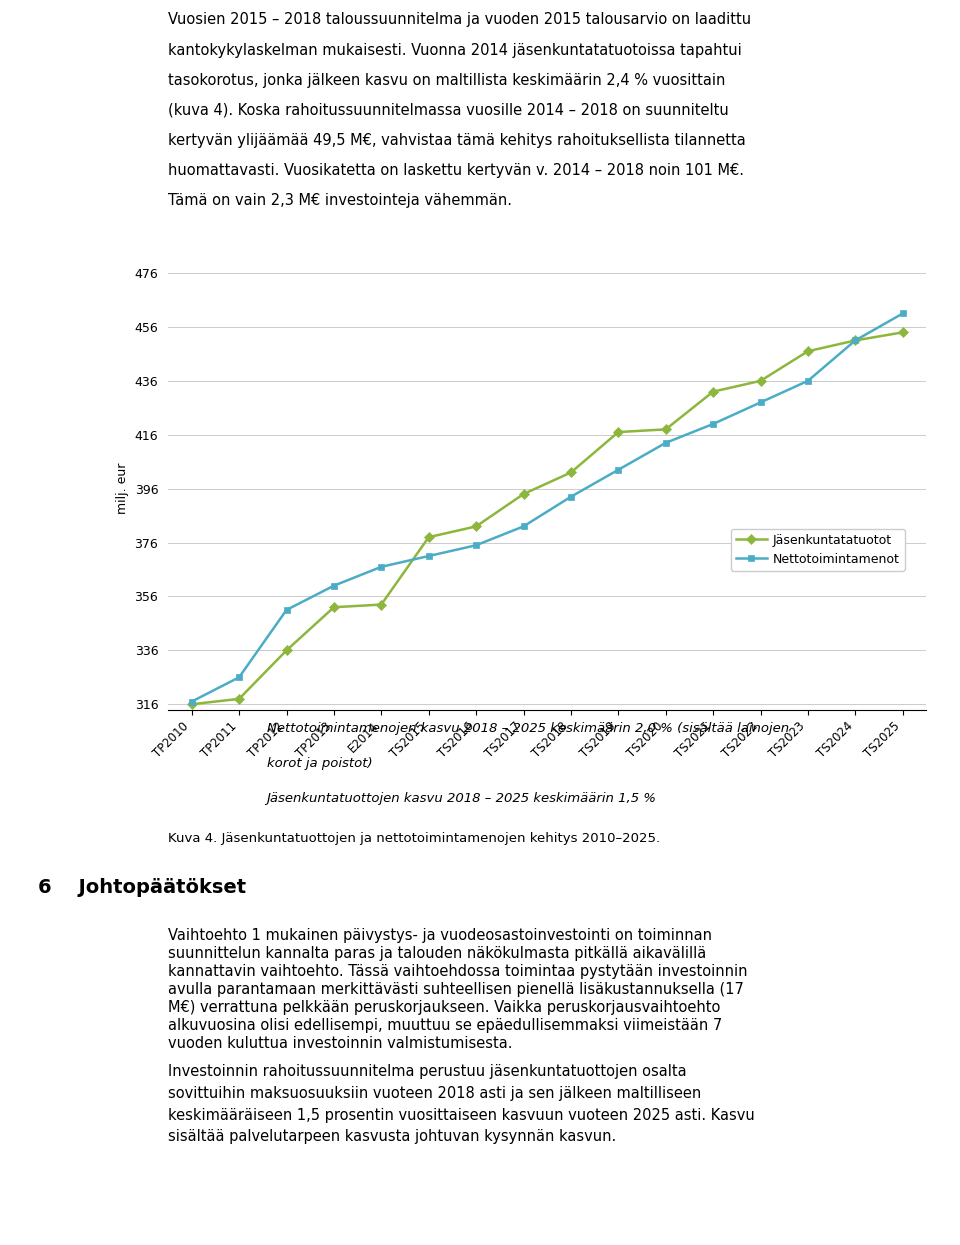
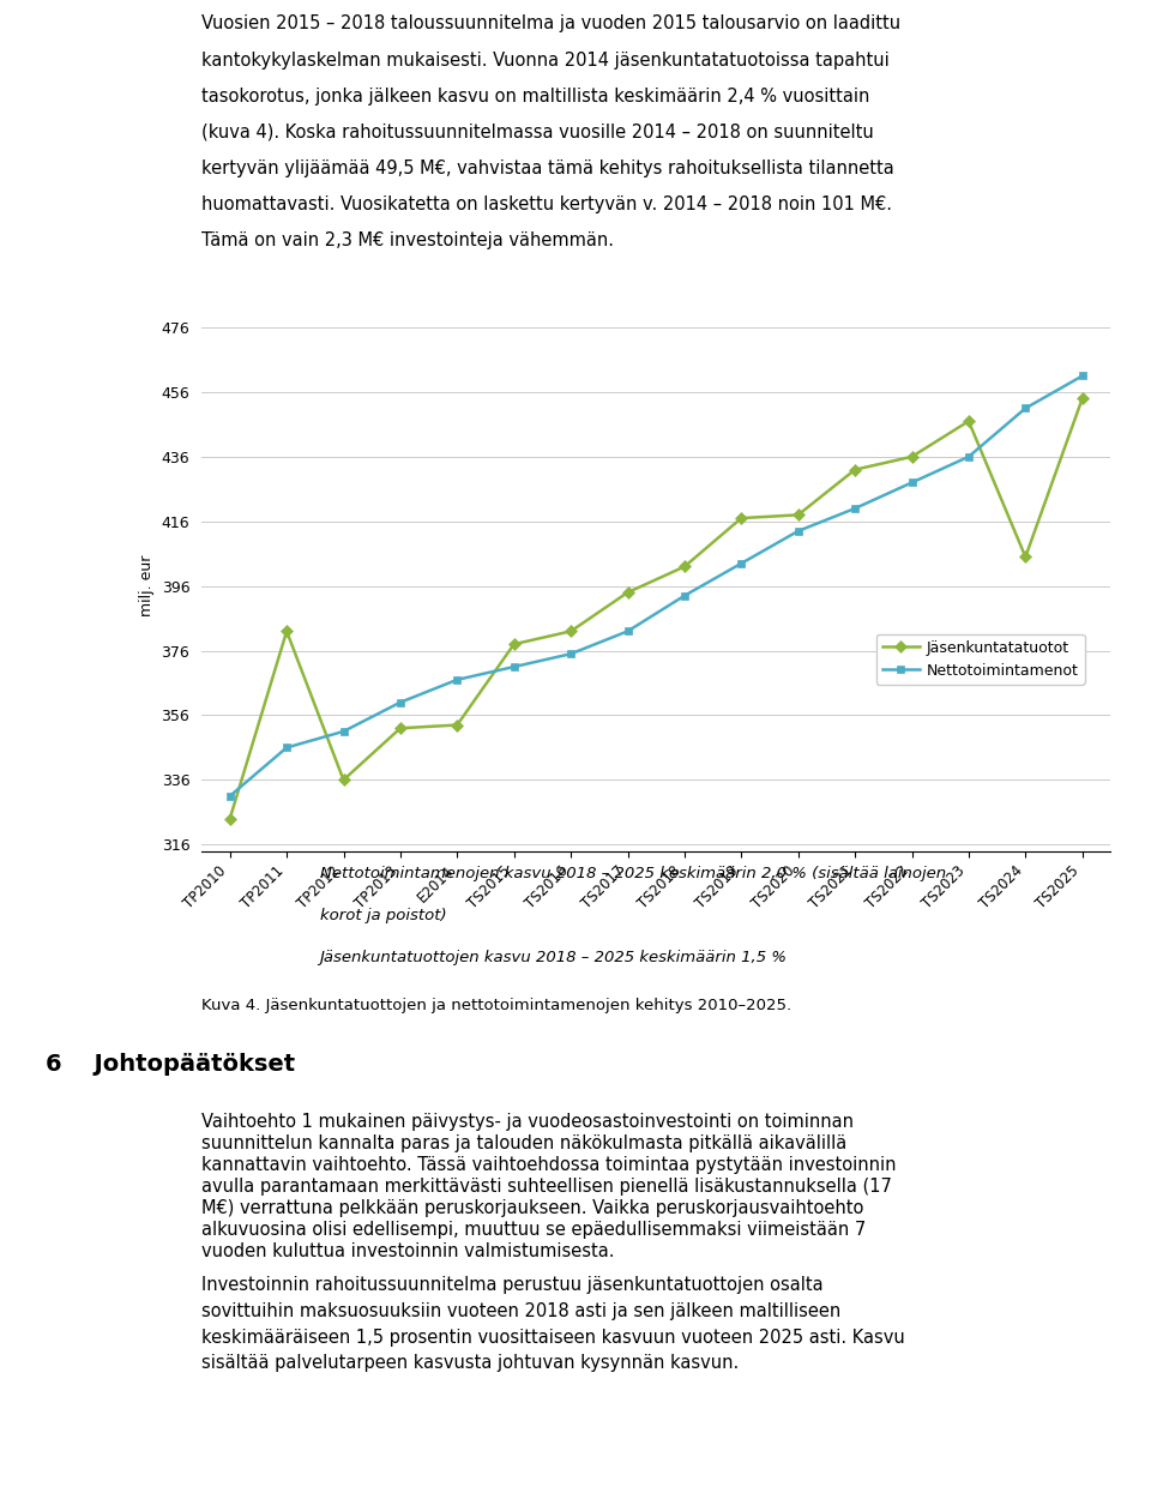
Jäsenkuntatatuotot/TP2010: 316 -> 324
Nettotoimintamenot/TP2010: 317 -> 331
Jäsenkuntatatuotot/TP2011: 318 -> 382
Nettotoimintamenot/TP2011: 326 -> 346
Jäsenkuntatatuotot/TS2024: 451 -> 405
